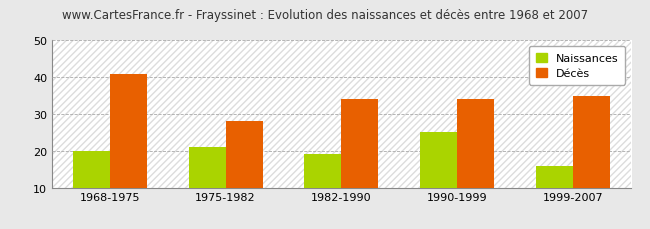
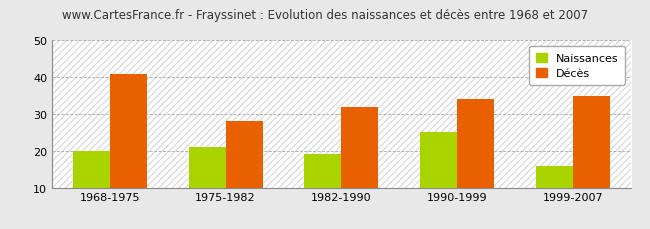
Décès/1982-1990: 34 -> 32
